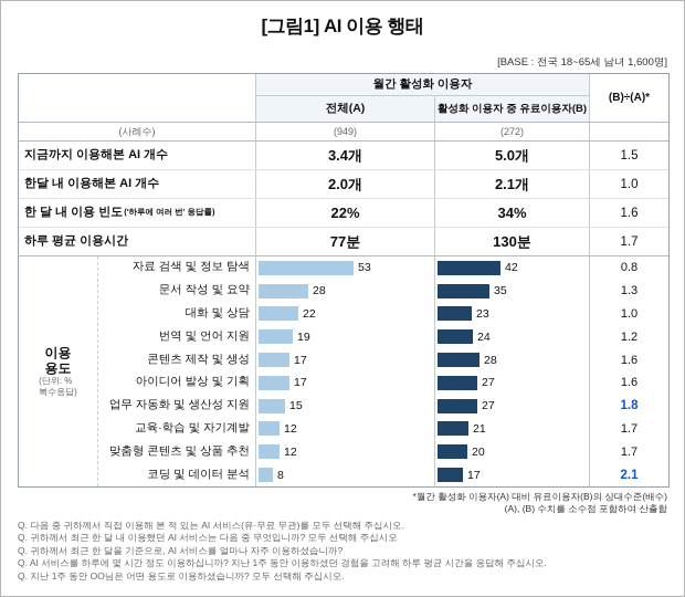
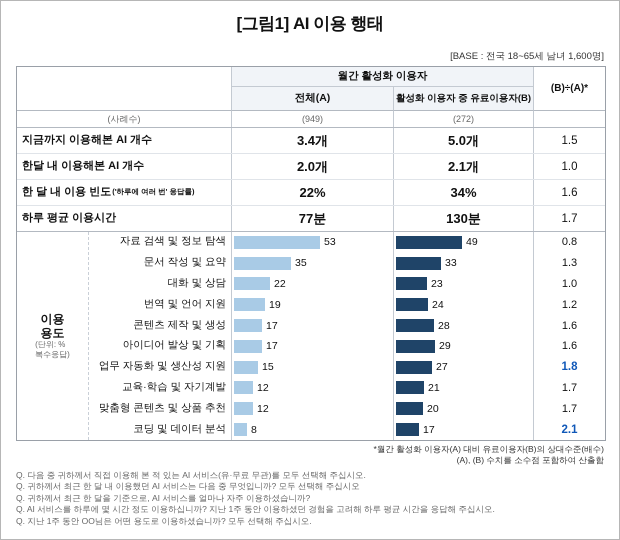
활성화 이용자 중 유료이용자(B)/자료 검색 및 정보 탐색: 42 -> 49
전체(A)/문서 작성 및 요약: 28 -> 35
활성화 이용자 중 유료이용자(B)/문서 작성 및 요약: 35 -> 33
활성화 이용자 중 유료이용자(B)/아이디어 발상 및 기획: 27 -> 29
